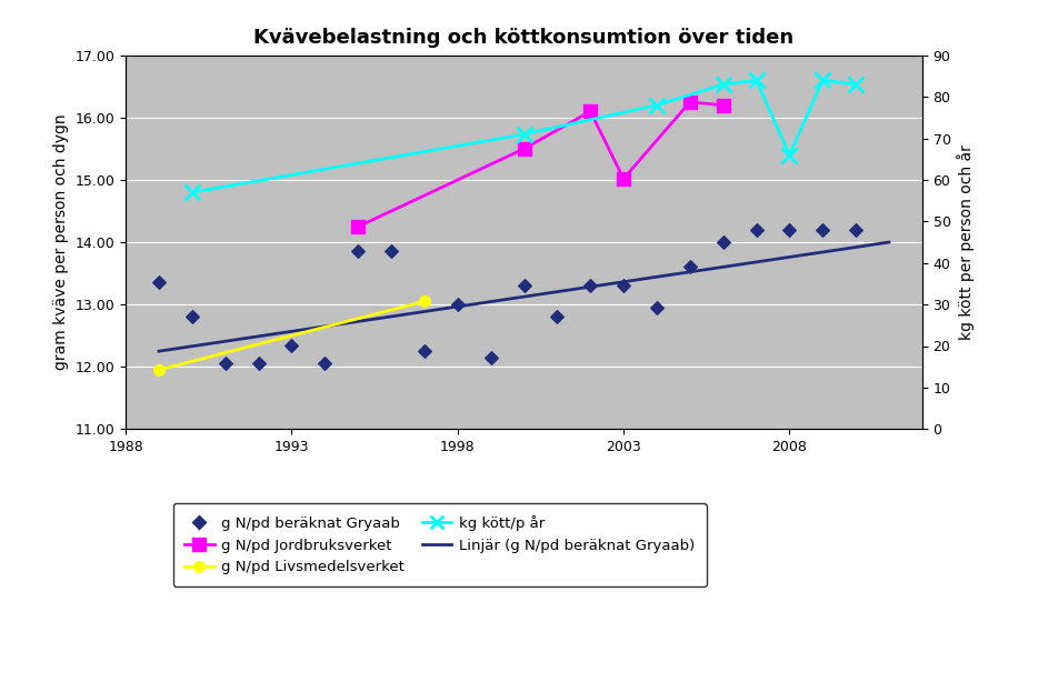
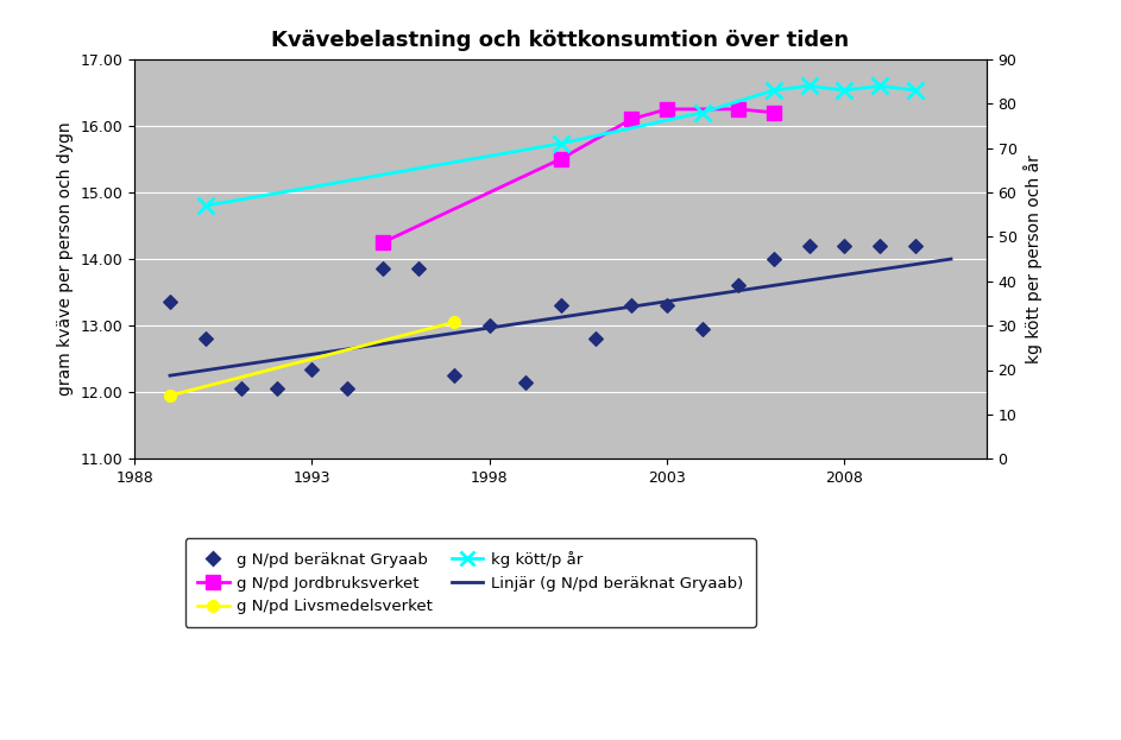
g N/pd Jordbruksverket/2003: 15.02 -> 16.25
kg kött/p år/2008: 66 -> 83
